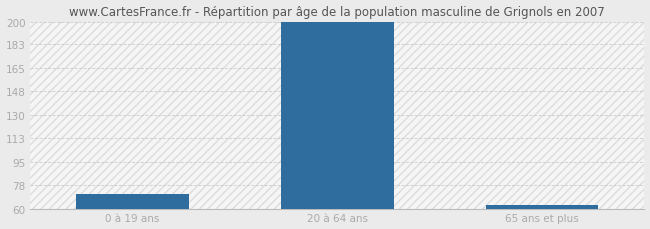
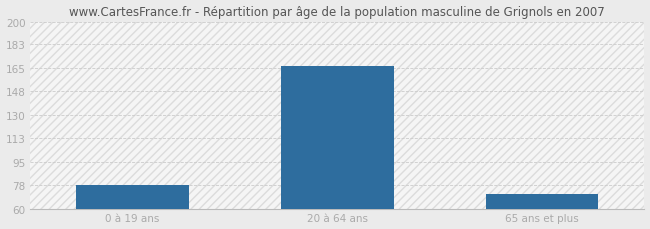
0 à 19 ans: 71 -> 78
20 à 64 ans: 200 -> 167
65 ans et plus: 63 -> 71
